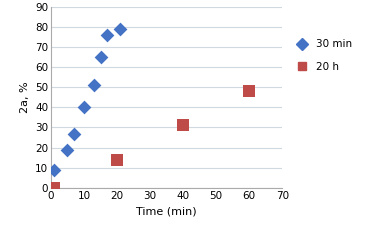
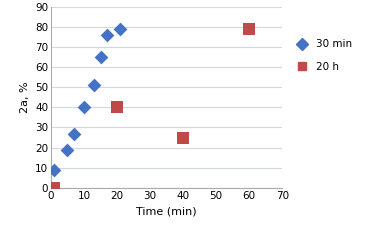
20 h/20: 14 -> 40
20 h/40: 31 -> 25
20 h/60: 48 -> 79
